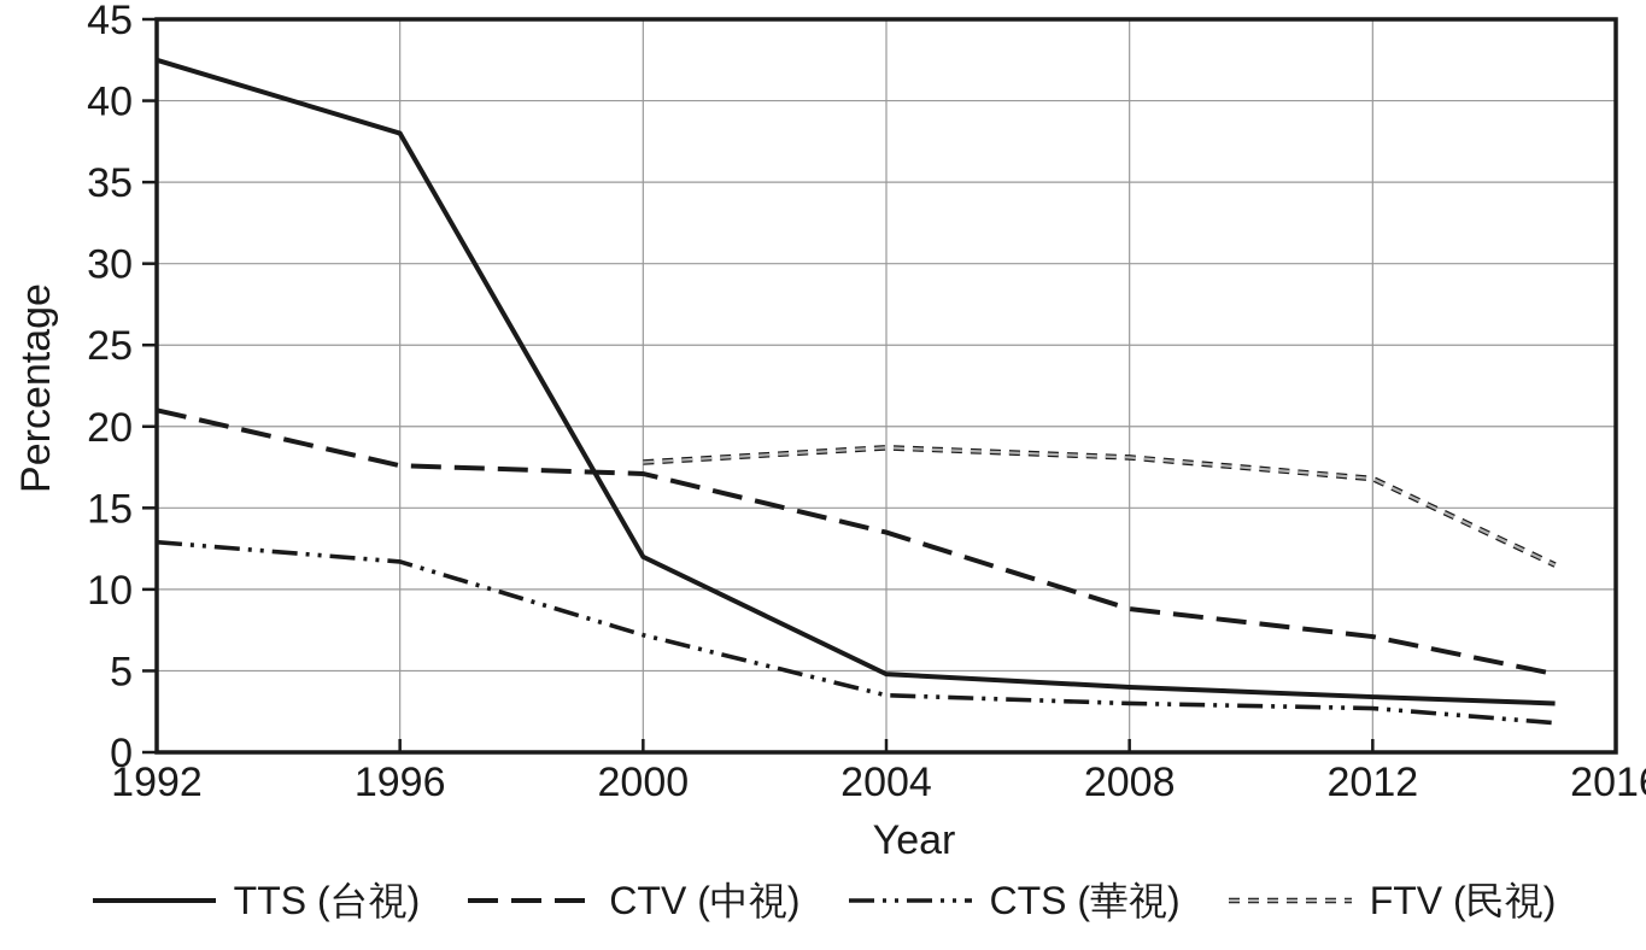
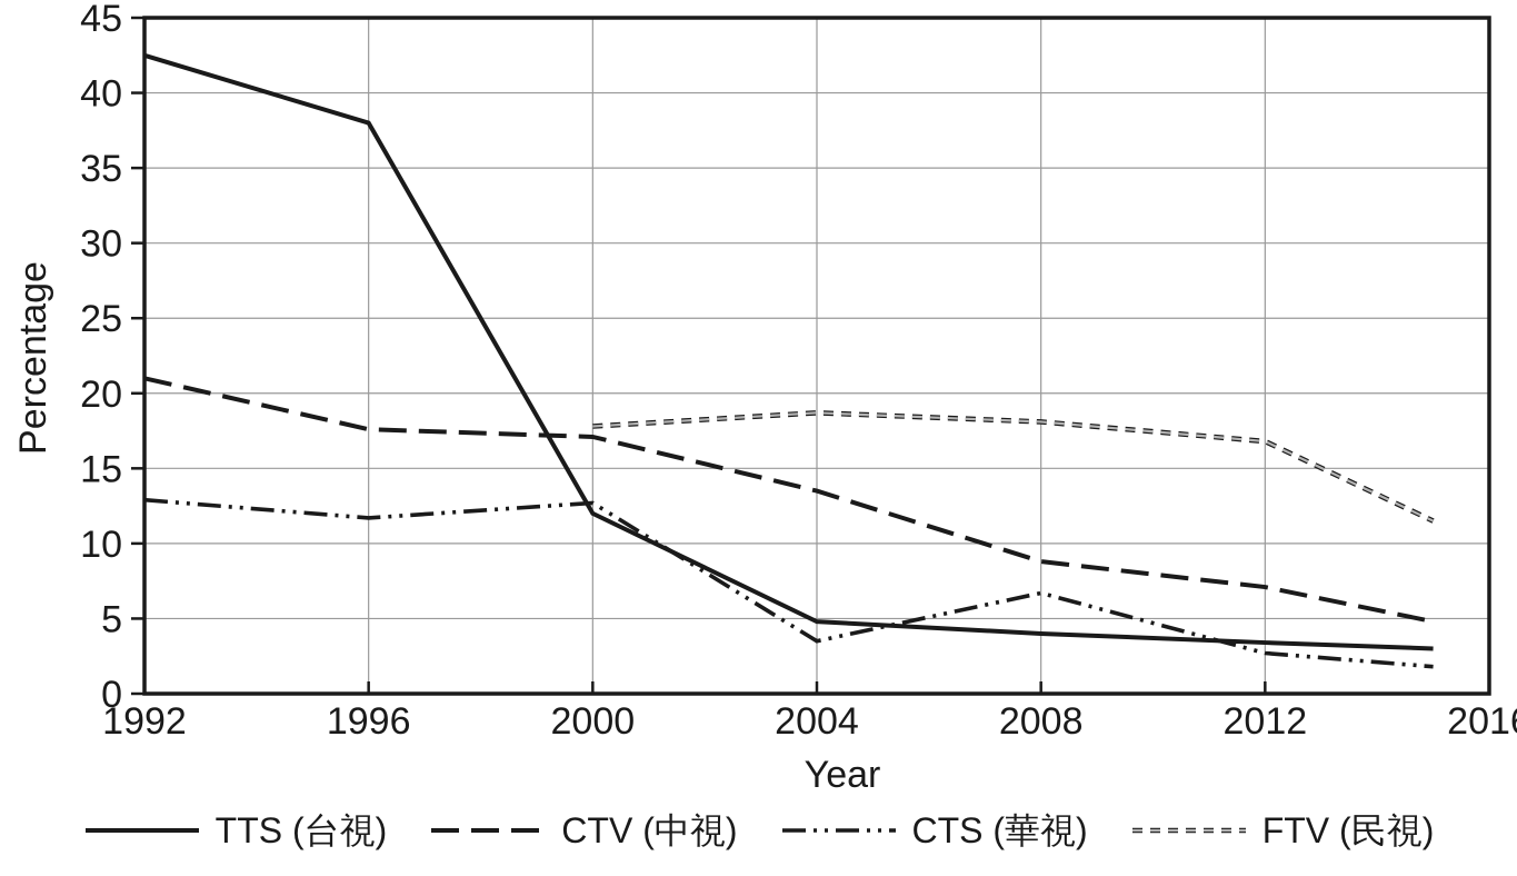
CTS (華視)/2000: 7.2 -> 12.7
CTS (華視)/2008: 3.0 -> 6.7
